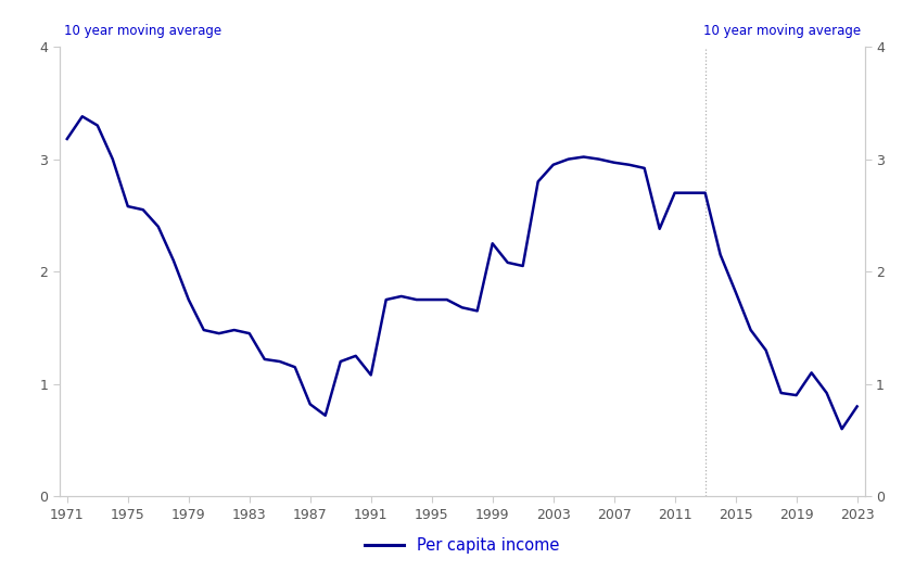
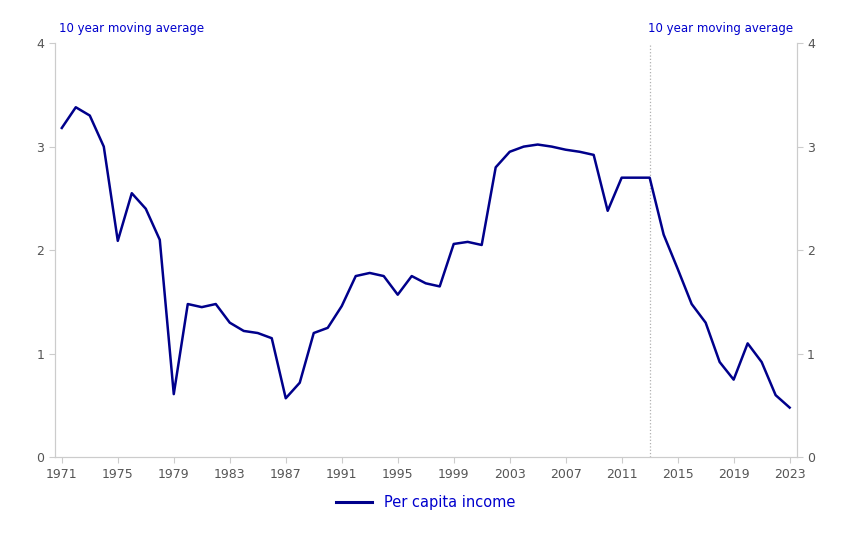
1975: 2.58 -> 2.09
1979: 1.75 -> 0.61
1983: 1.45 -> 1.30
1987: 0.82 -> 0.57
1991: 1.08 -> 1.46
1995: 1.75 -> 1.57
1999: 2.25 -> 2.06
2019: 0.90 -> 0.75
2023: 0.80 -> 0.48
